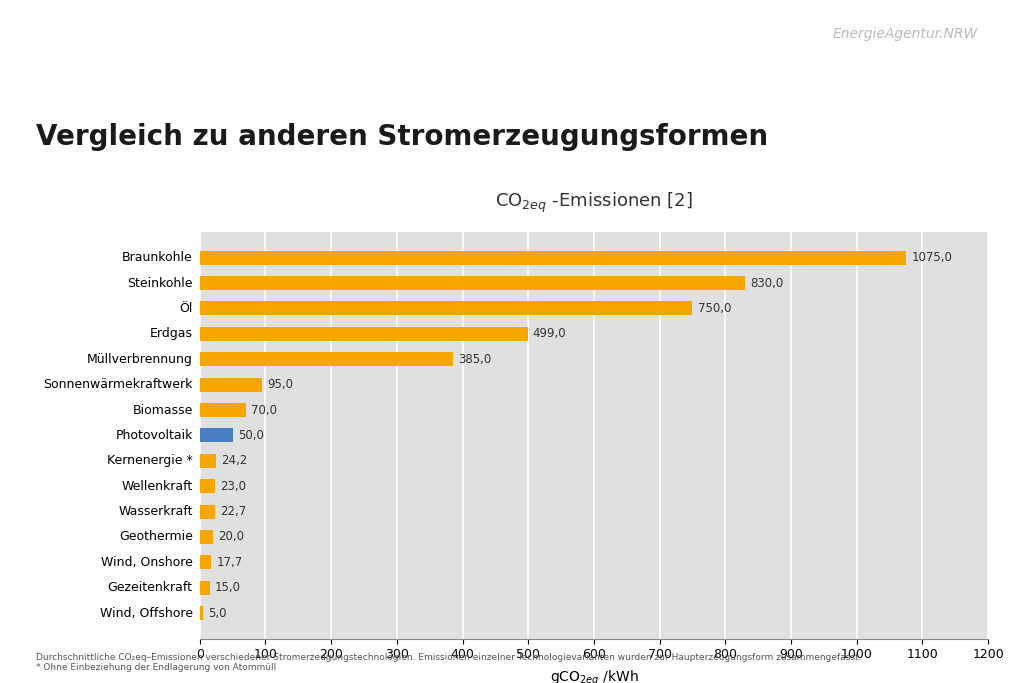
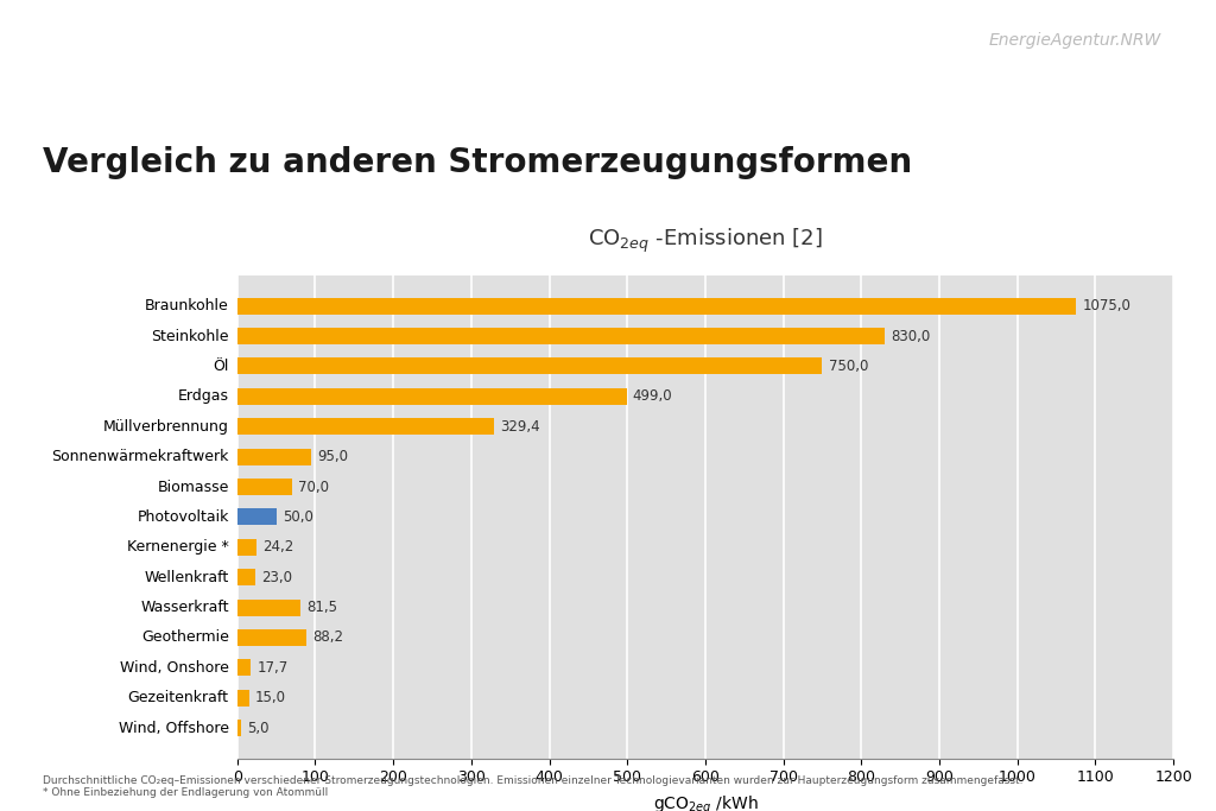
Müllverbrennung: 385,0 -> 329,4
Wasserkraft: 22,7 -> 81,5
Geothermie: 20,0 -> 88,2
